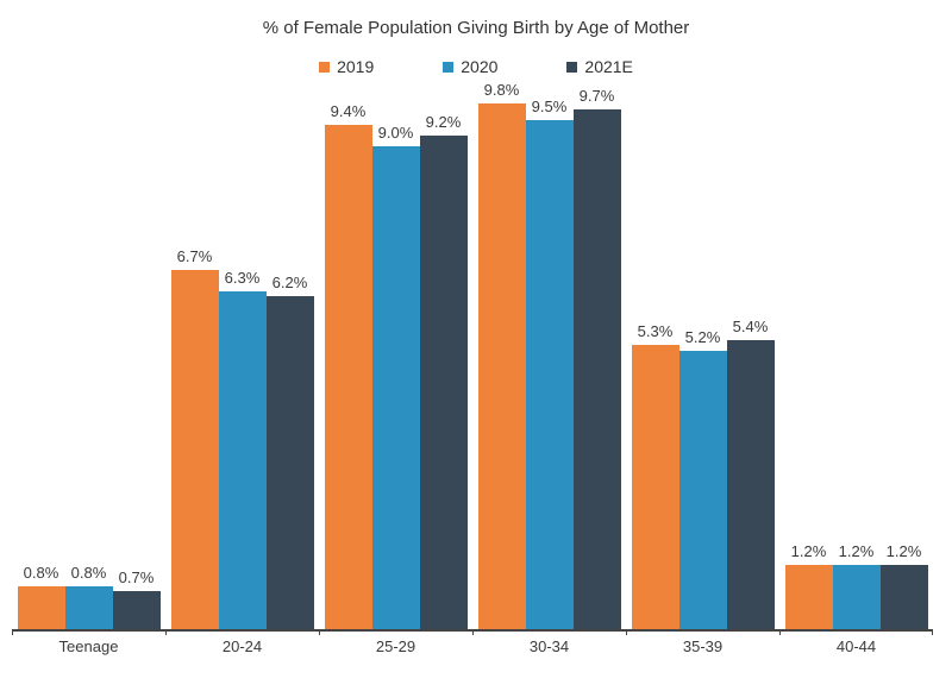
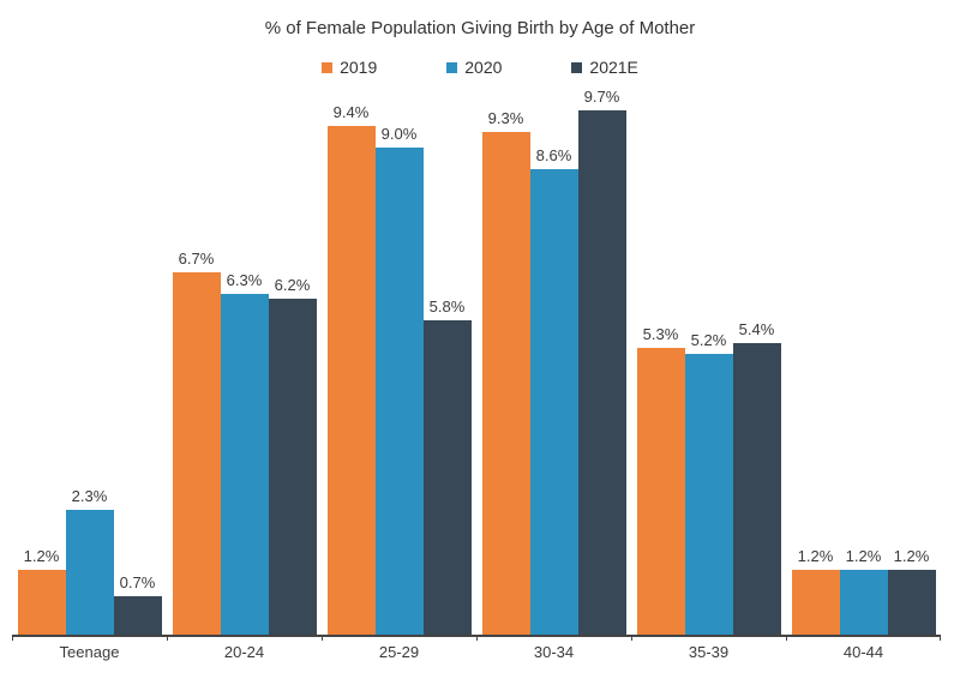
2019/Teenage: 0.8% -> 1.2%
2020/Teenage: 0.8% -> 2.3%
2021E/25-29: 9.2% -> 5.8%
2019/30-34: 9.8% -> 9.3%
2020/30-34: 9.5% -> 8.6%
